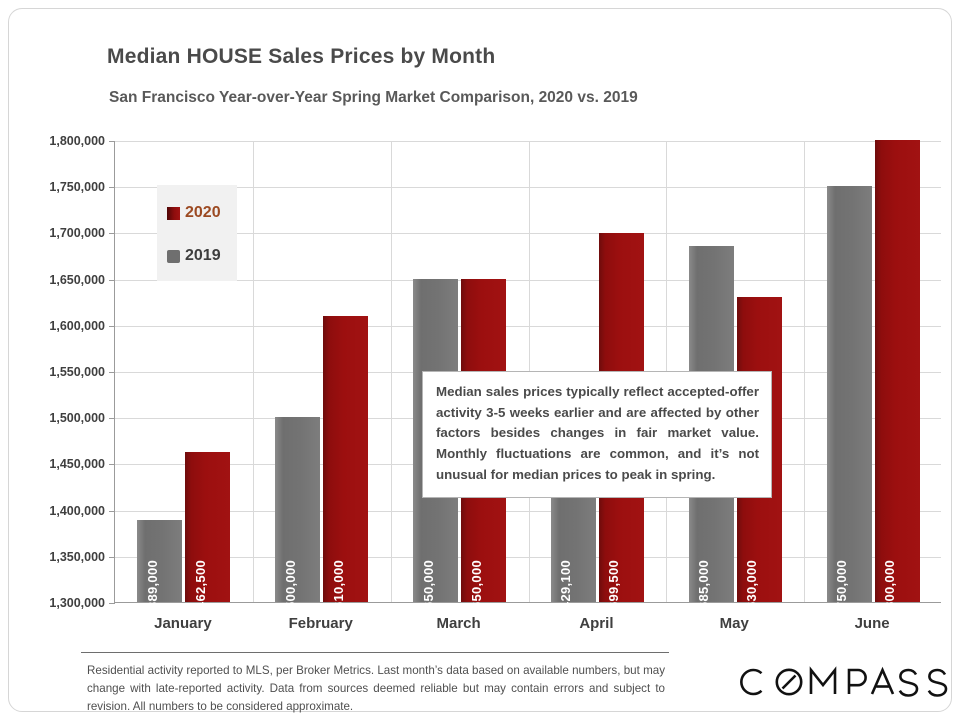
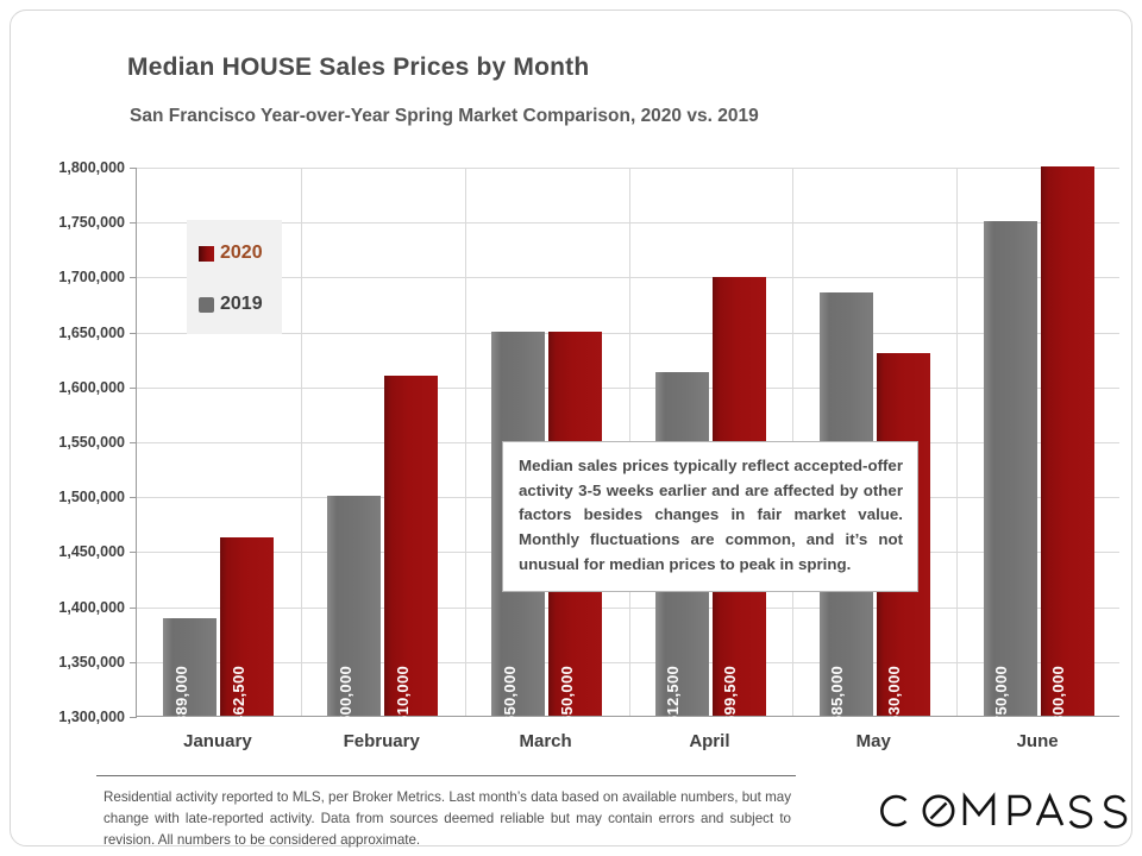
2019/April: $1,429,100 -> $1,612,500
